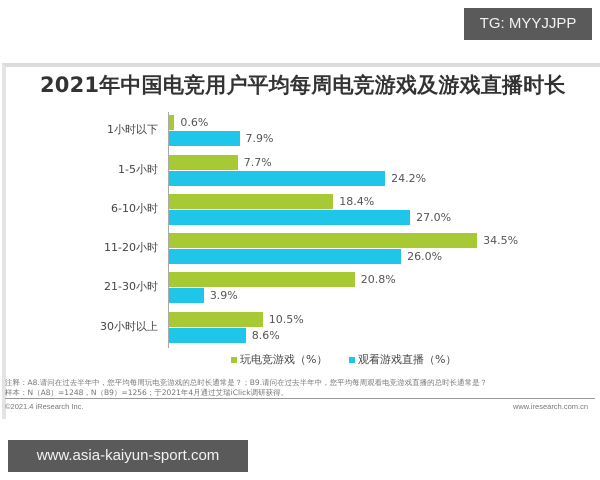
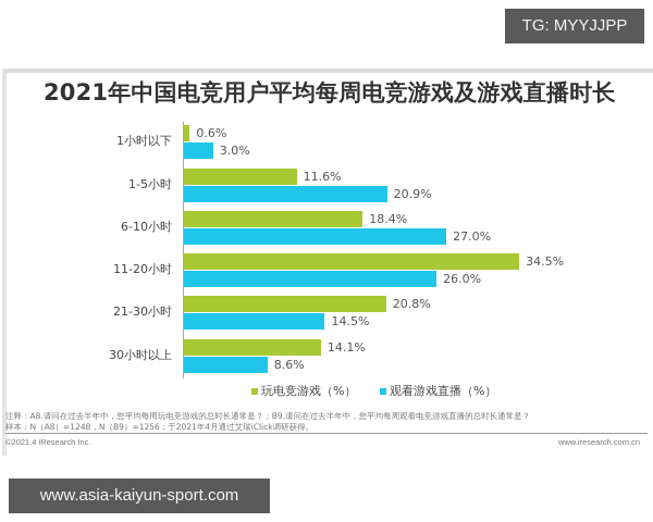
观看游戏直播（%）/1小时以下: 7.9% -> 3.0%
玩电竞游戏（%）/1-5小时: 7.7% -> 11.6%
观看游戏直播（%）/1-5小时: 24.2% -> 20.9%
观看游戏直播（%）/21-30小时: 3.9% -> 14.5%
玩电竞游戏（%）/30小时以上: 10.5% -> 14.1%
